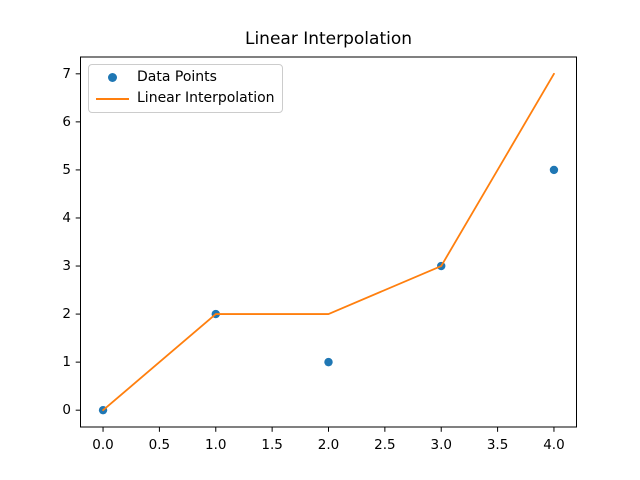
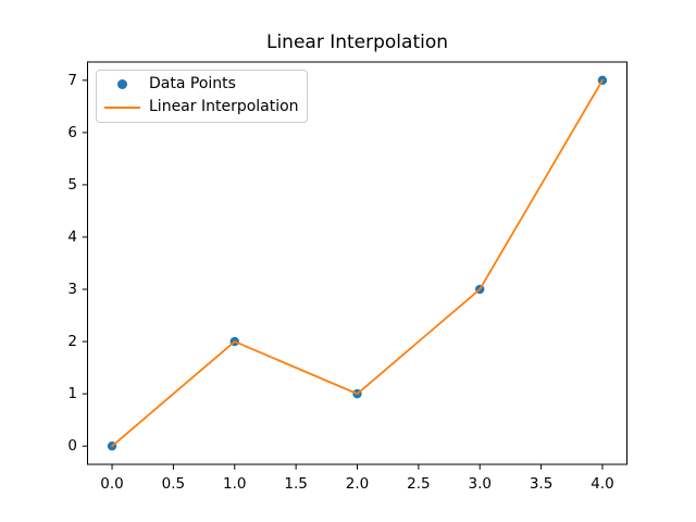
Linear Interpolation/2.0: 2 -> 1
Data Points/4.0: 5 -> 7
